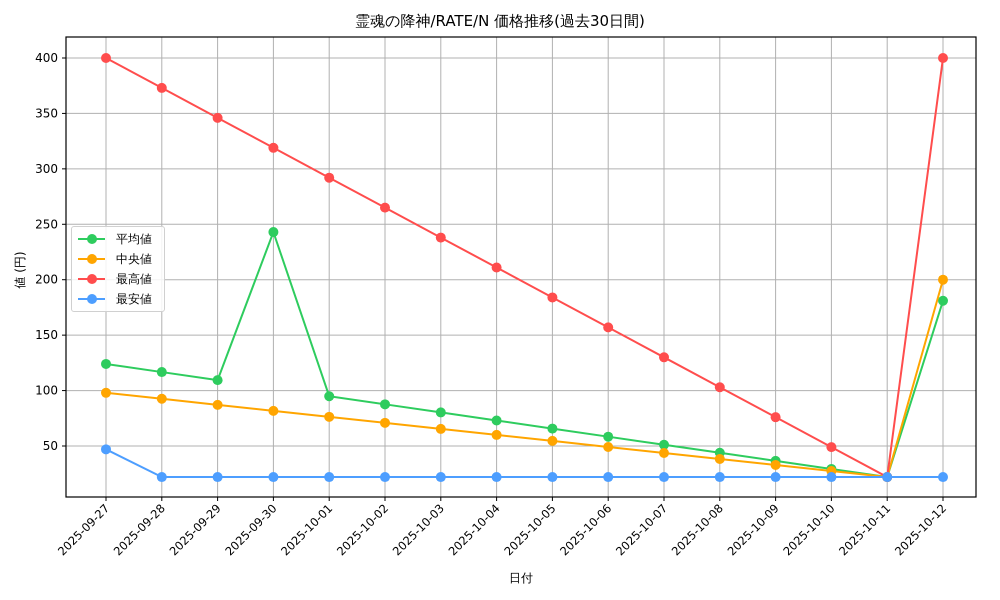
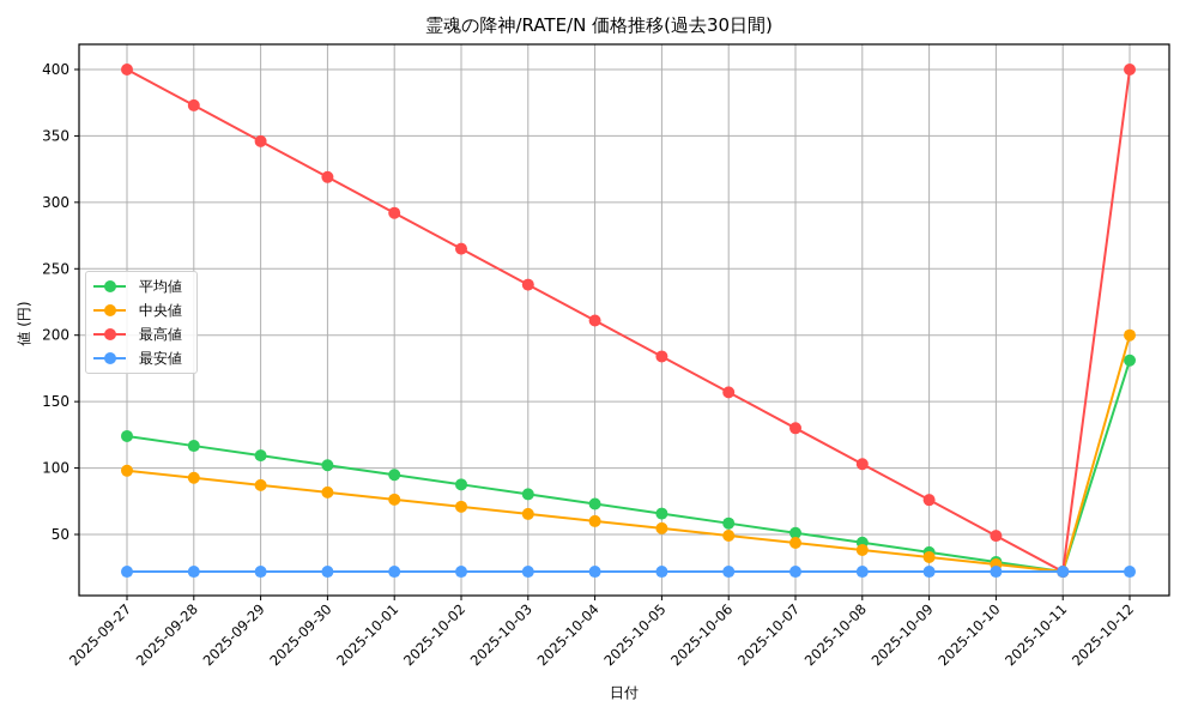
最安値/2025-09-27: 47 -> 22
平均値/2025-09-30: 243 -> 102
